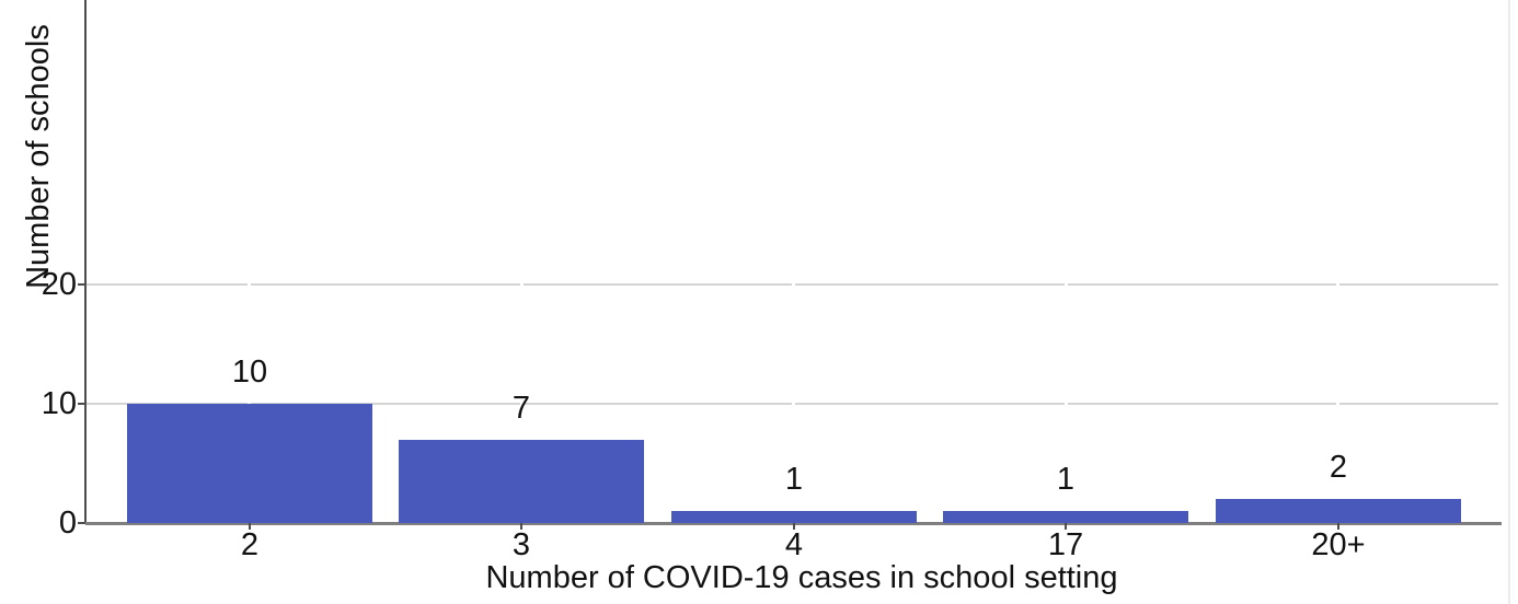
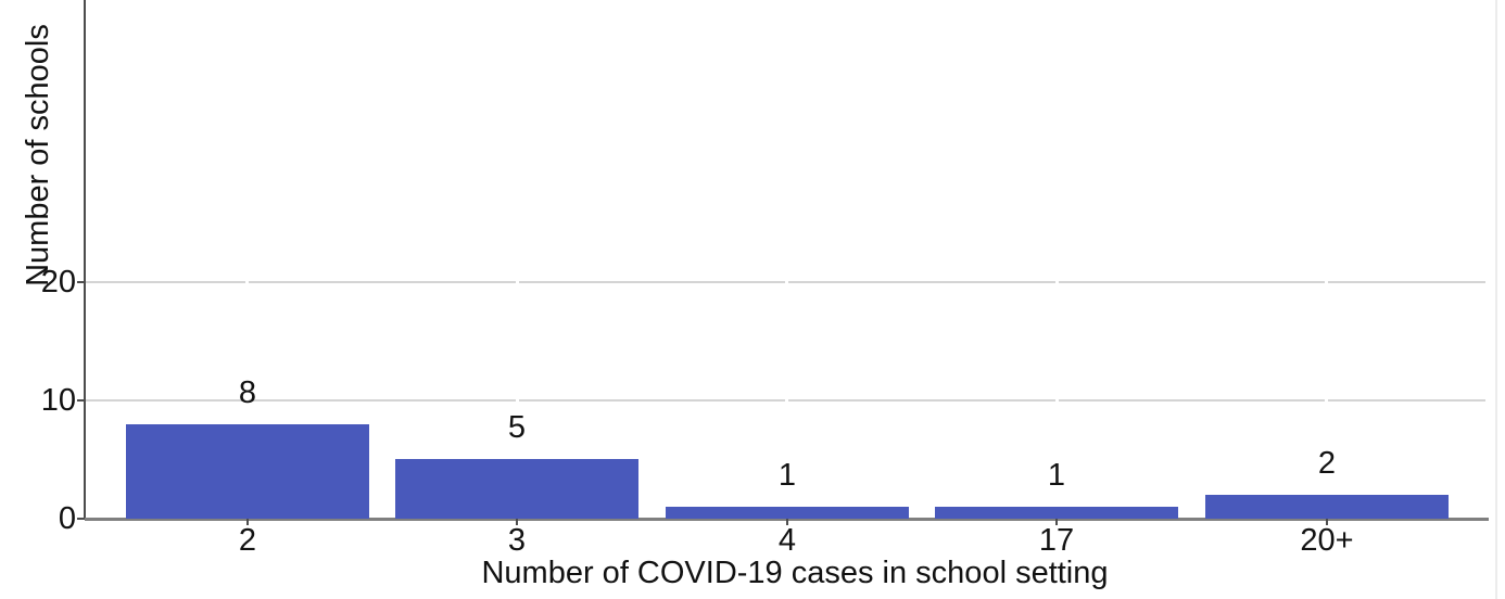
2: 10 -> 8
3: 7 -> 5
